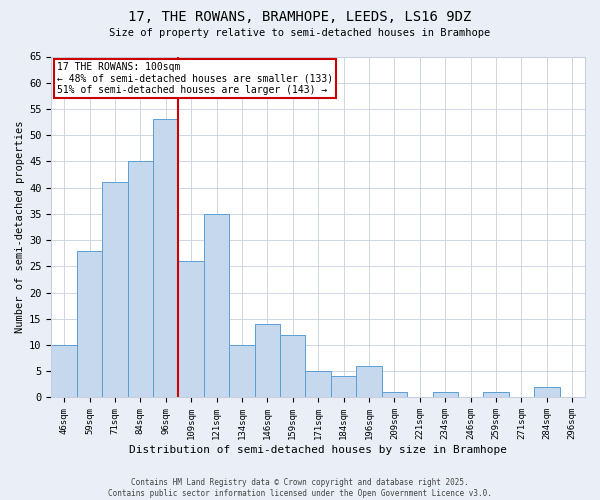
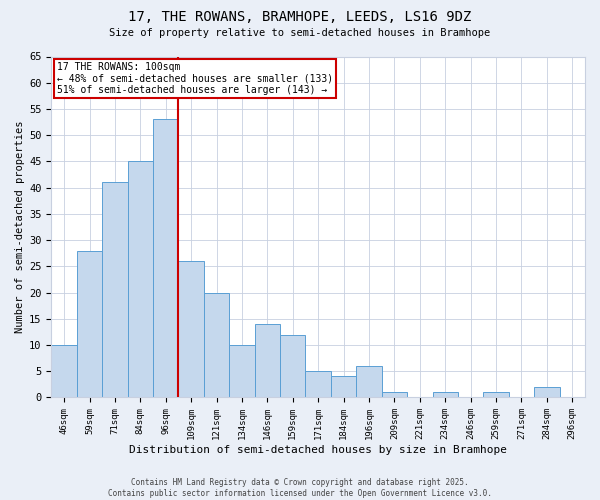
121sqm: 35 -> 20
